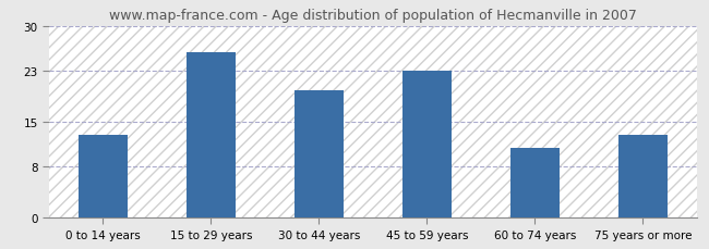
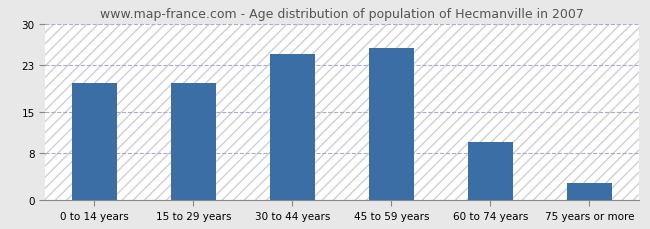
0 to 14 years: 13 -> 20
15 to 29 years: 26 -> 20
30 to 44 years: 20 -> 25
45 to 59 years: 23 -> 26
60 to 74 years: 11 -> 10
75 years or more: 13 -> 3
